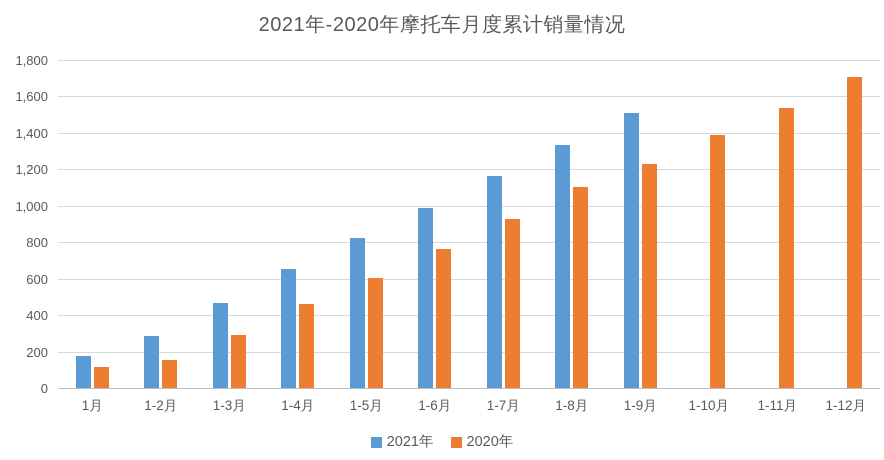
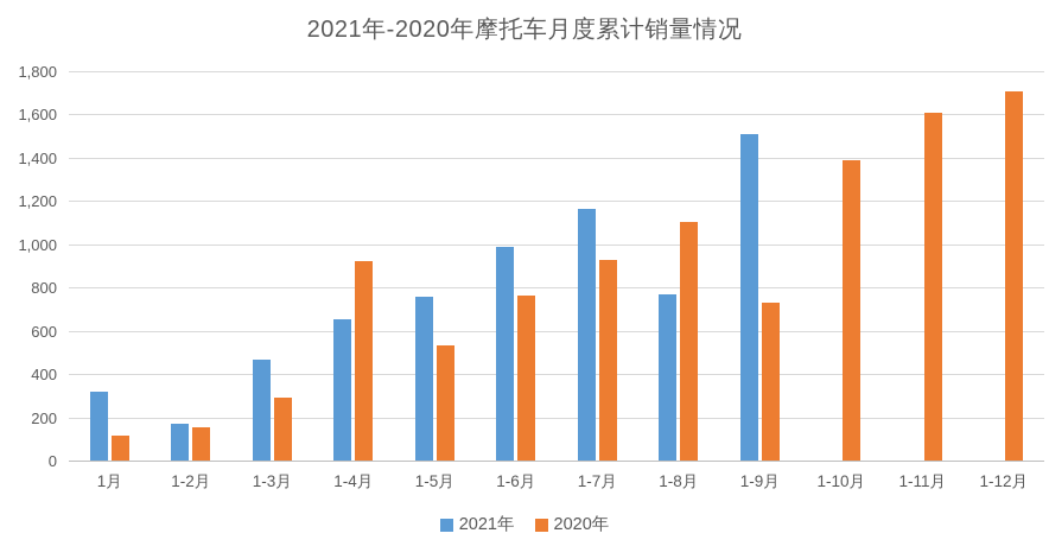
2021年/1月: 180 -> 320
2021年/1-2月: 280 -> 170
2020年/1-4月: 460 -> 920
2021年/1-5月: 830 -> 760
2020年/1-5月: 600 -> 530
2021年/1-8月: 1340 -> 770
2020年/1-9月: 1230 -> 730
2020年/1-11月: 1540 -> 1610
